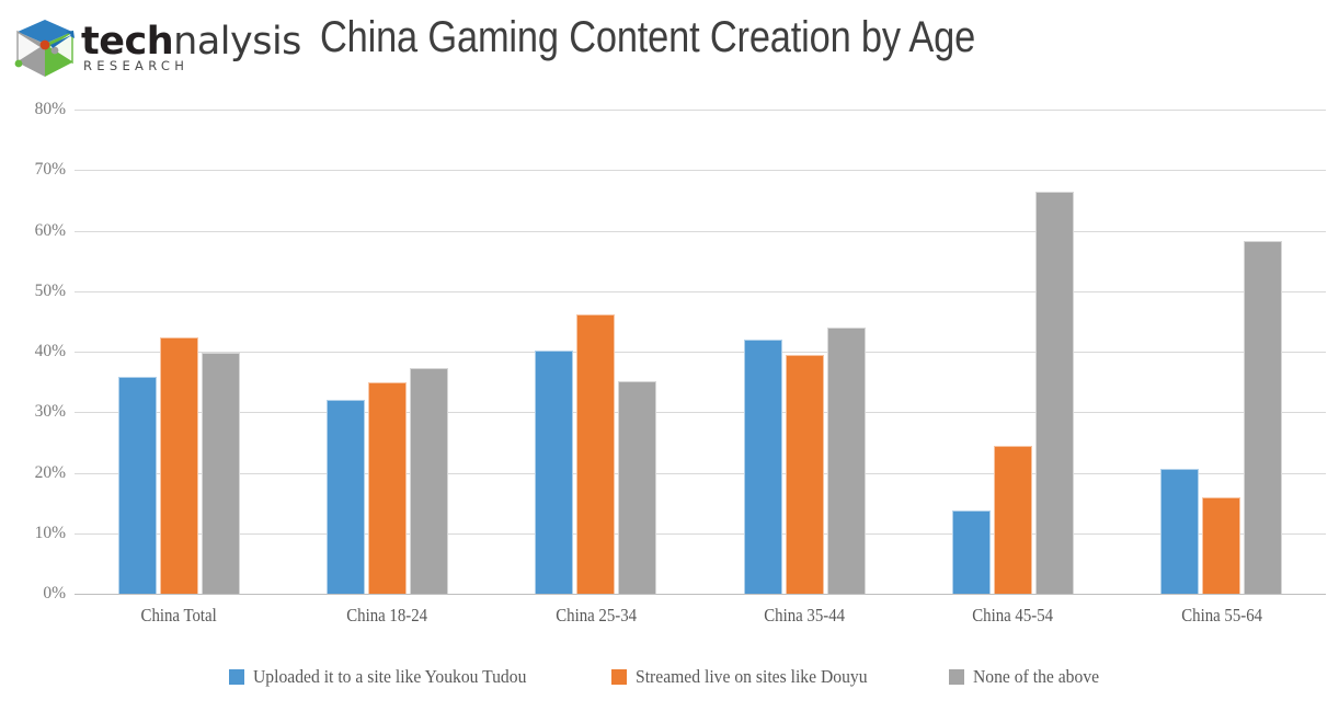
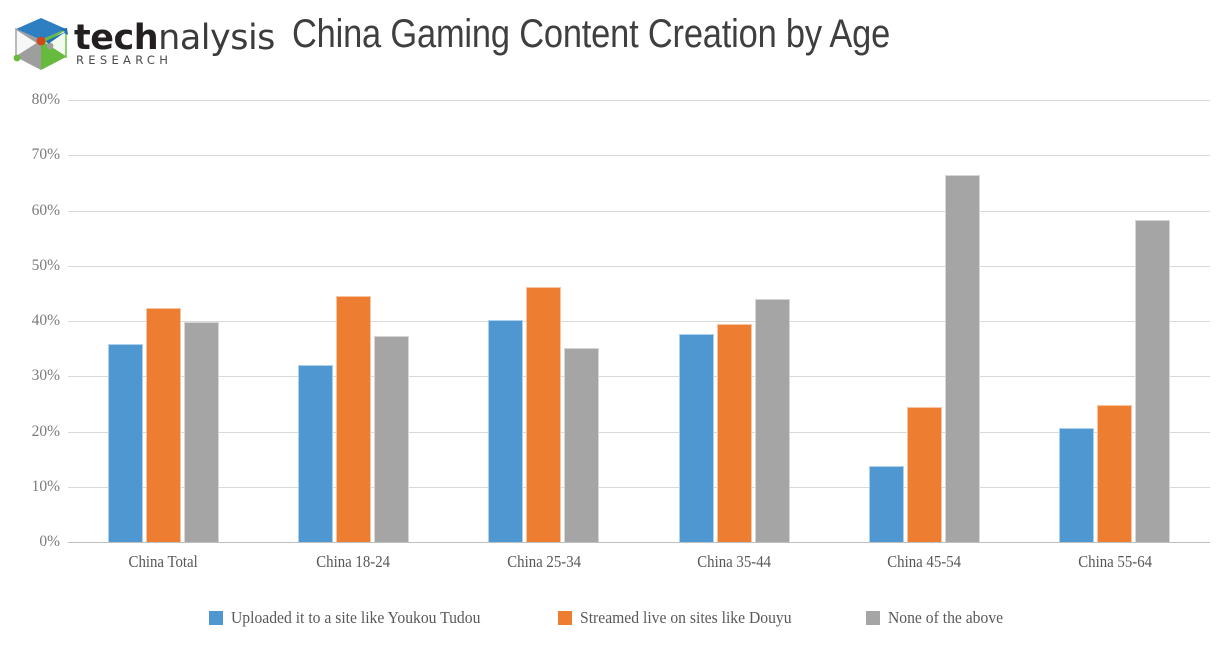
Streamed live on sites like Douyu/China 18-24: 35% -> 44%
Uploaded it to a site like Youkou Tudou/China 35-44: 42% -> 38%
Streamed live on sites like Douyu/China 55-64: 16% -> 25%
